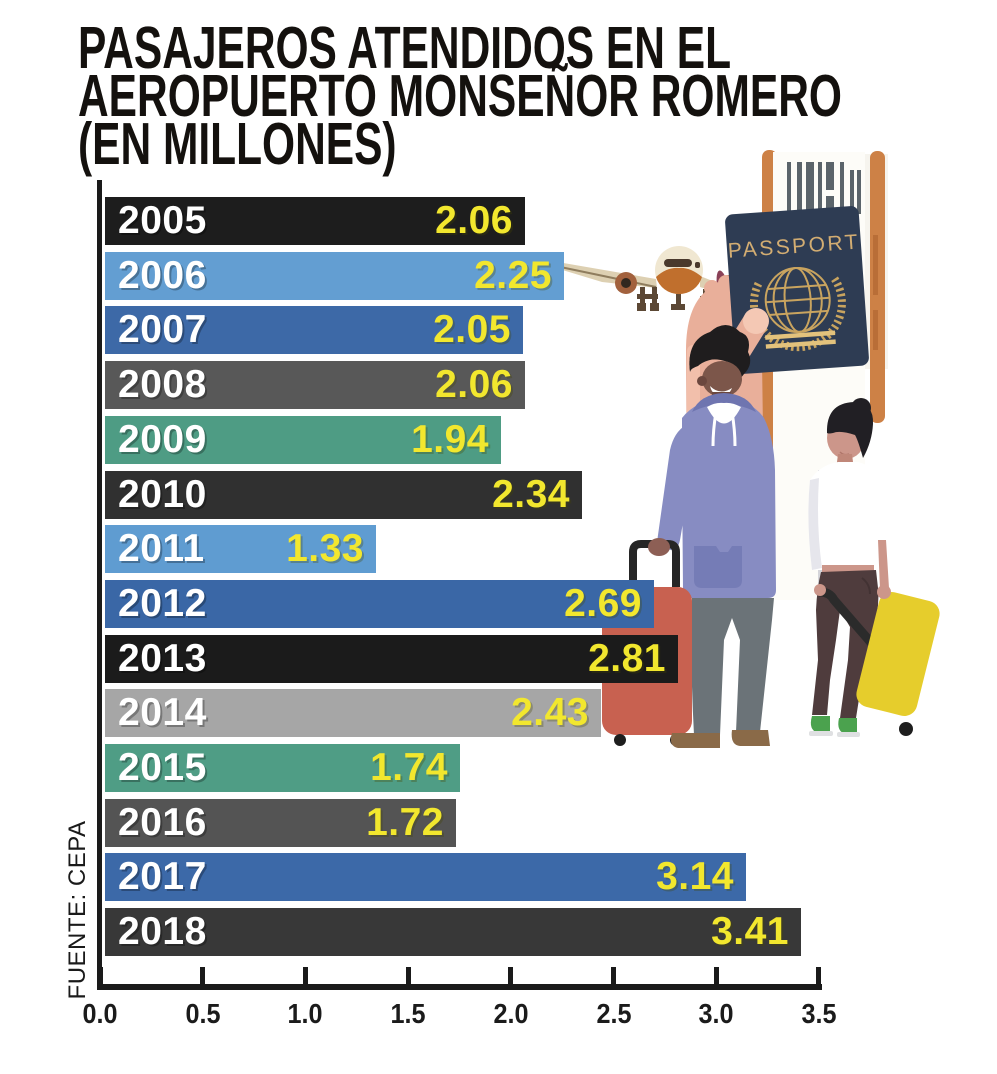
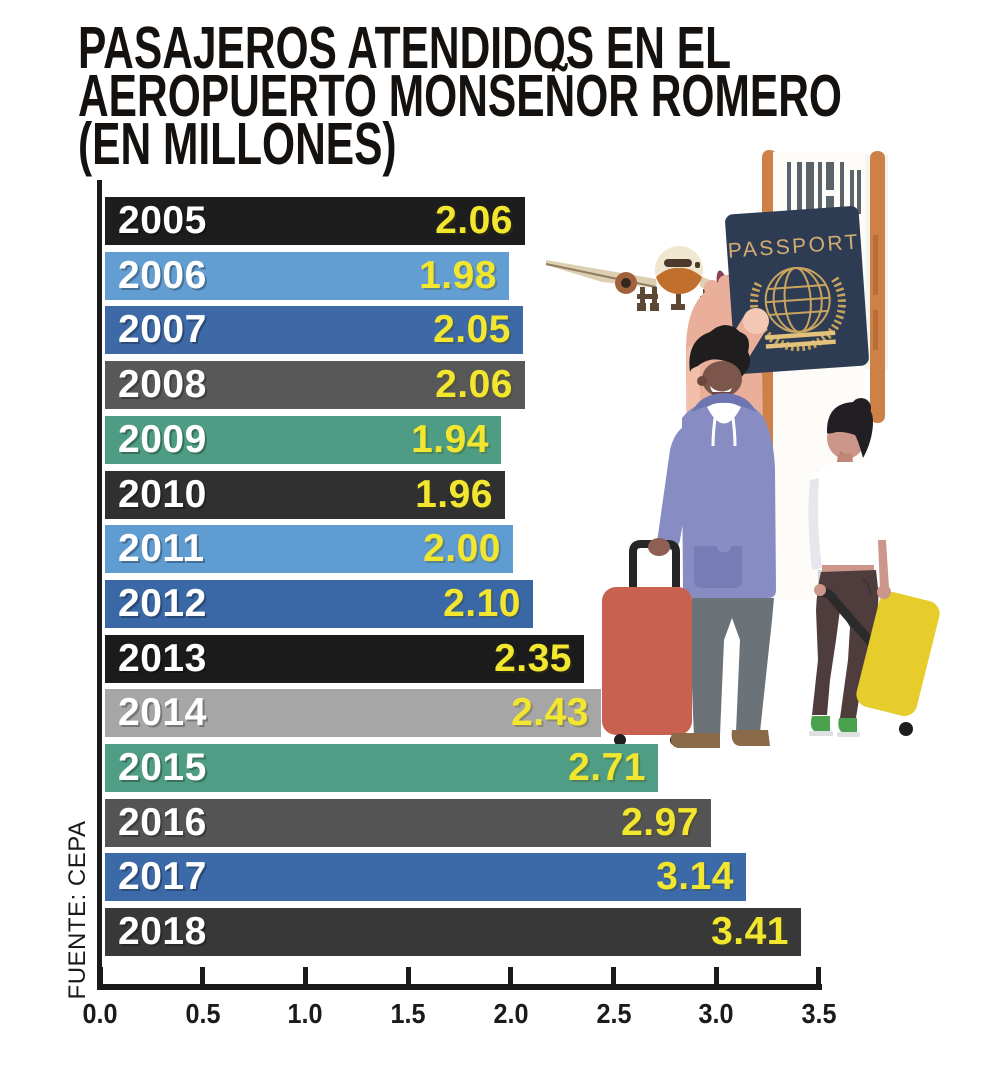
2006: 2.25 -> 1.98
2010: 2.34 -> 1.96
2011: 1.33 -> 2.00
2012: 2.69 -> 2.10
2013: 2.81 -> 2.35
2015: 1.74 -> 2.71
2016: 1.72 -> 2.97
